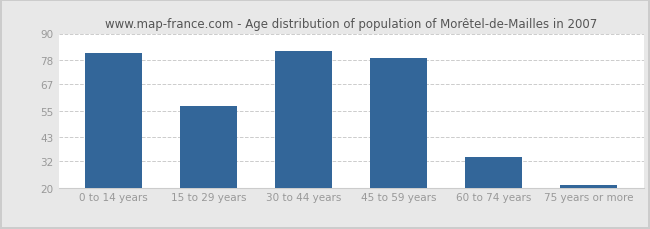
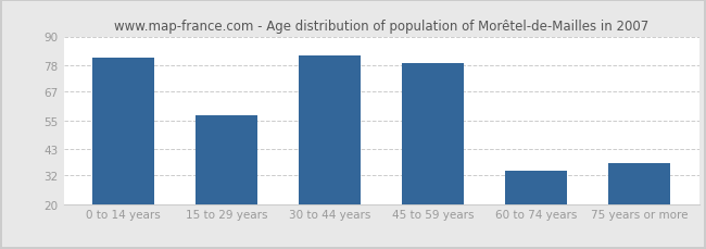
75 years or more: 21 -> 37
